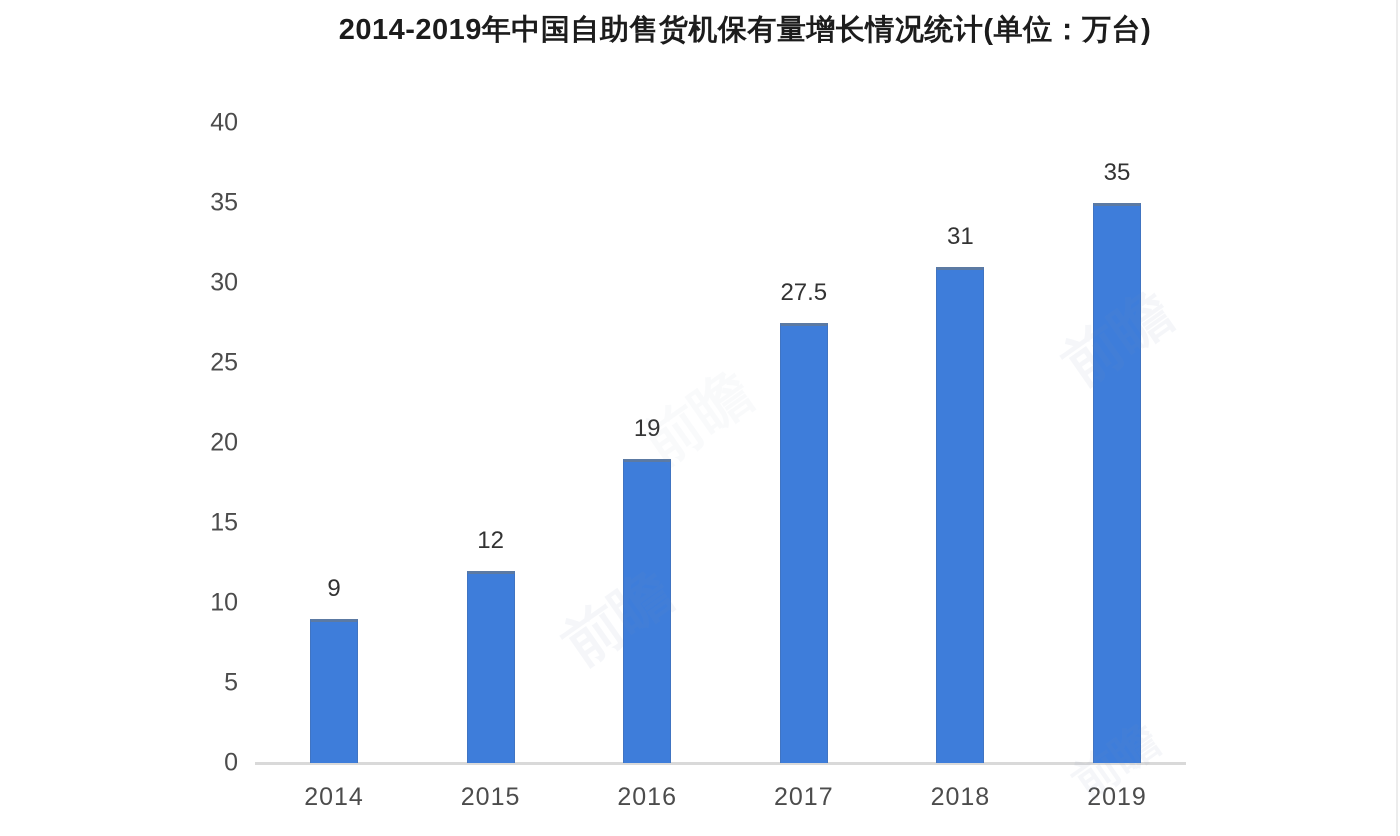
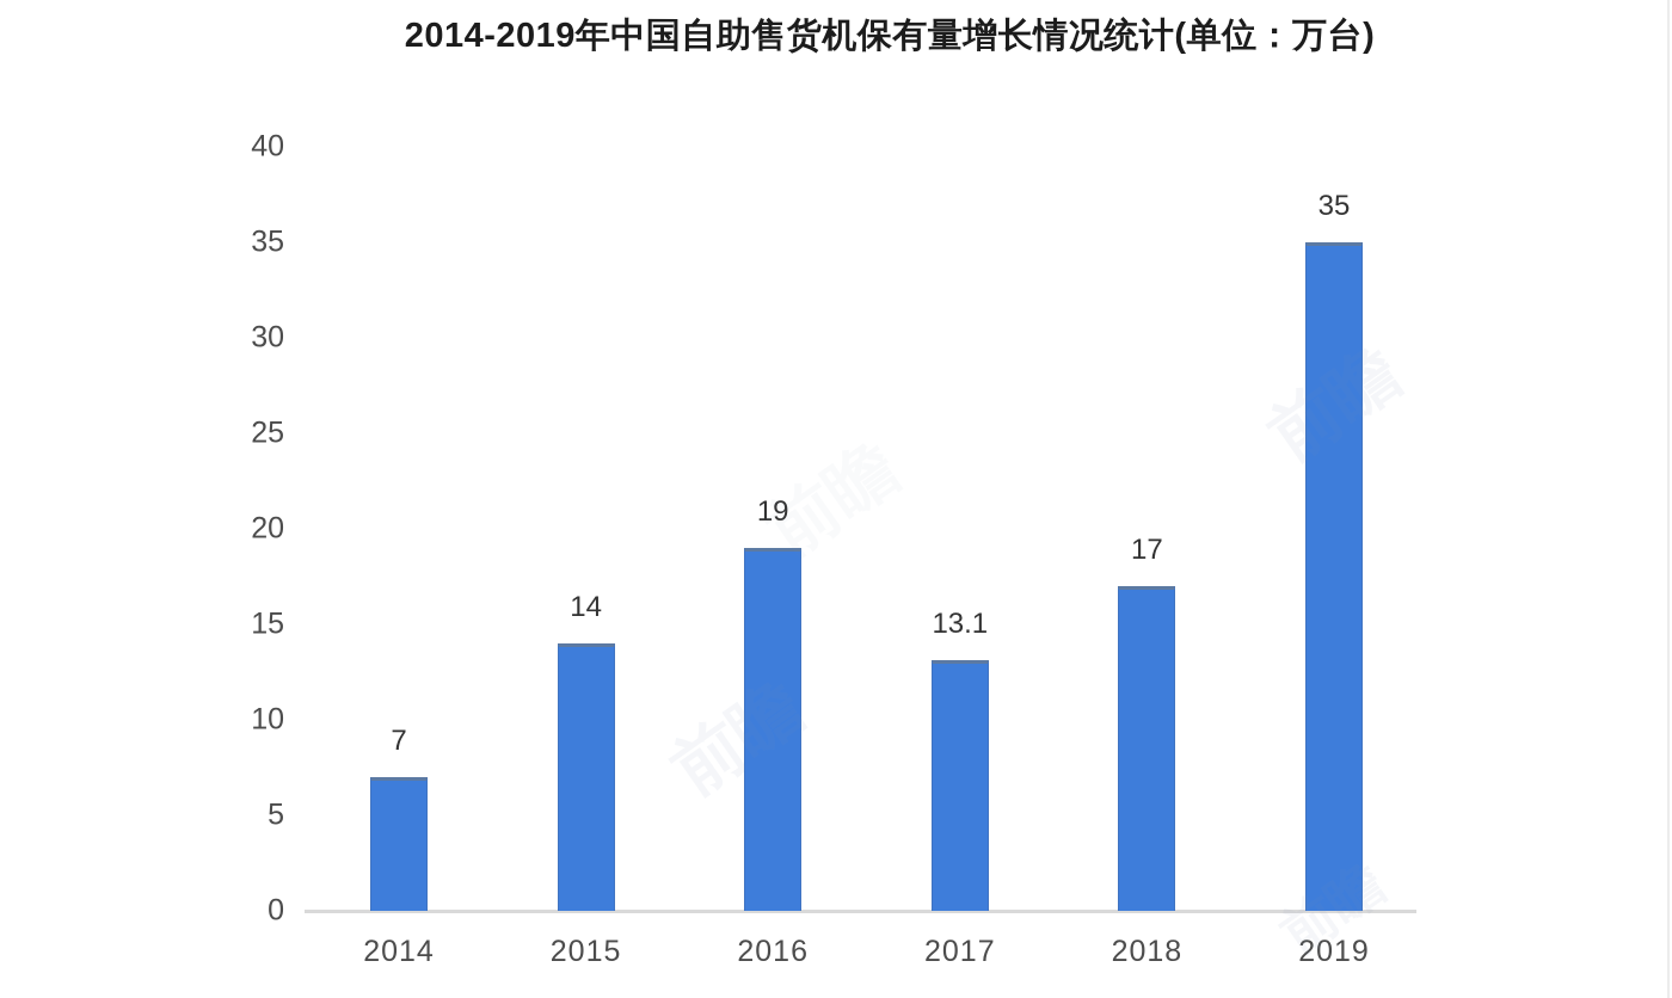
2014: 9 -> 7
2015: 12 -> 14
2017: 27.5 -> 13.1
2018: 31 -> 17
